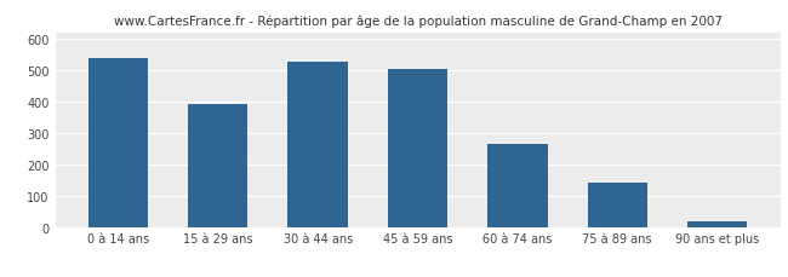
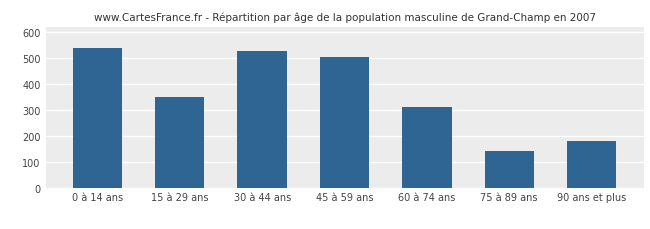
15 à 29 ans: 393 -> 350
60 à 74 ans: 263 -> 310
90 ans et plus: 17 -> 180
